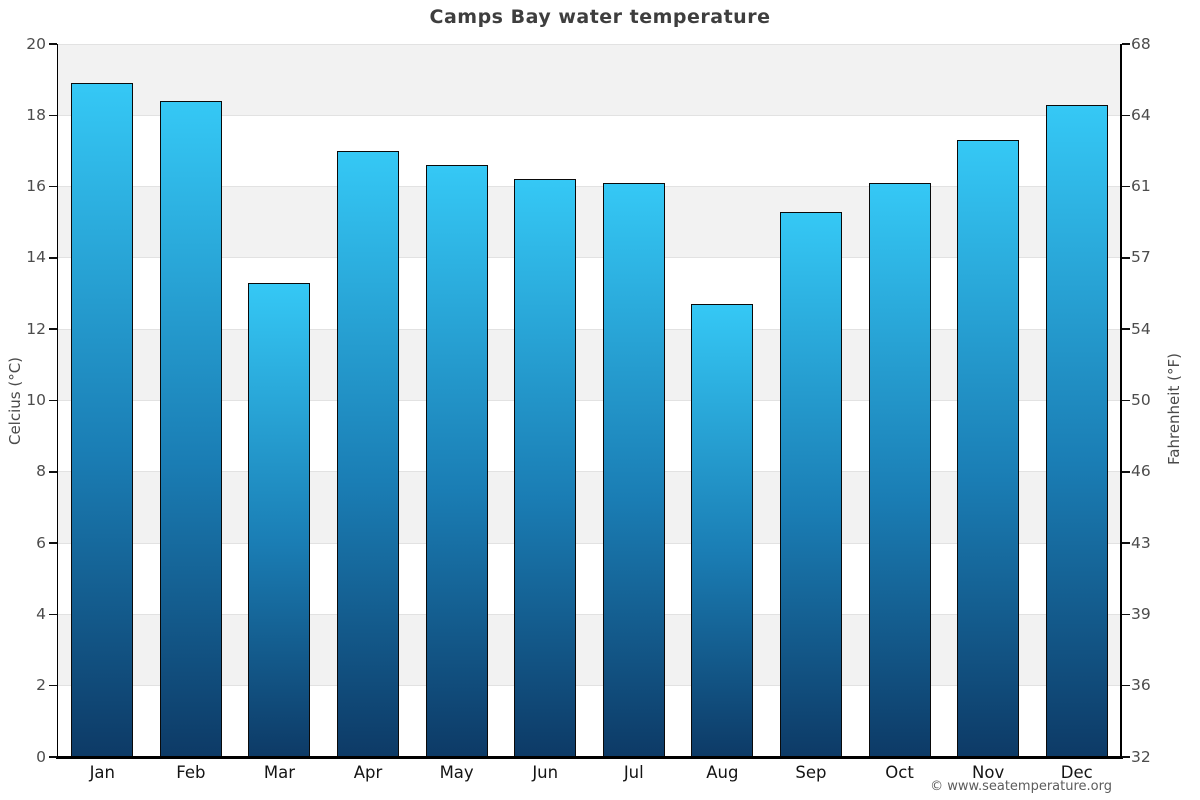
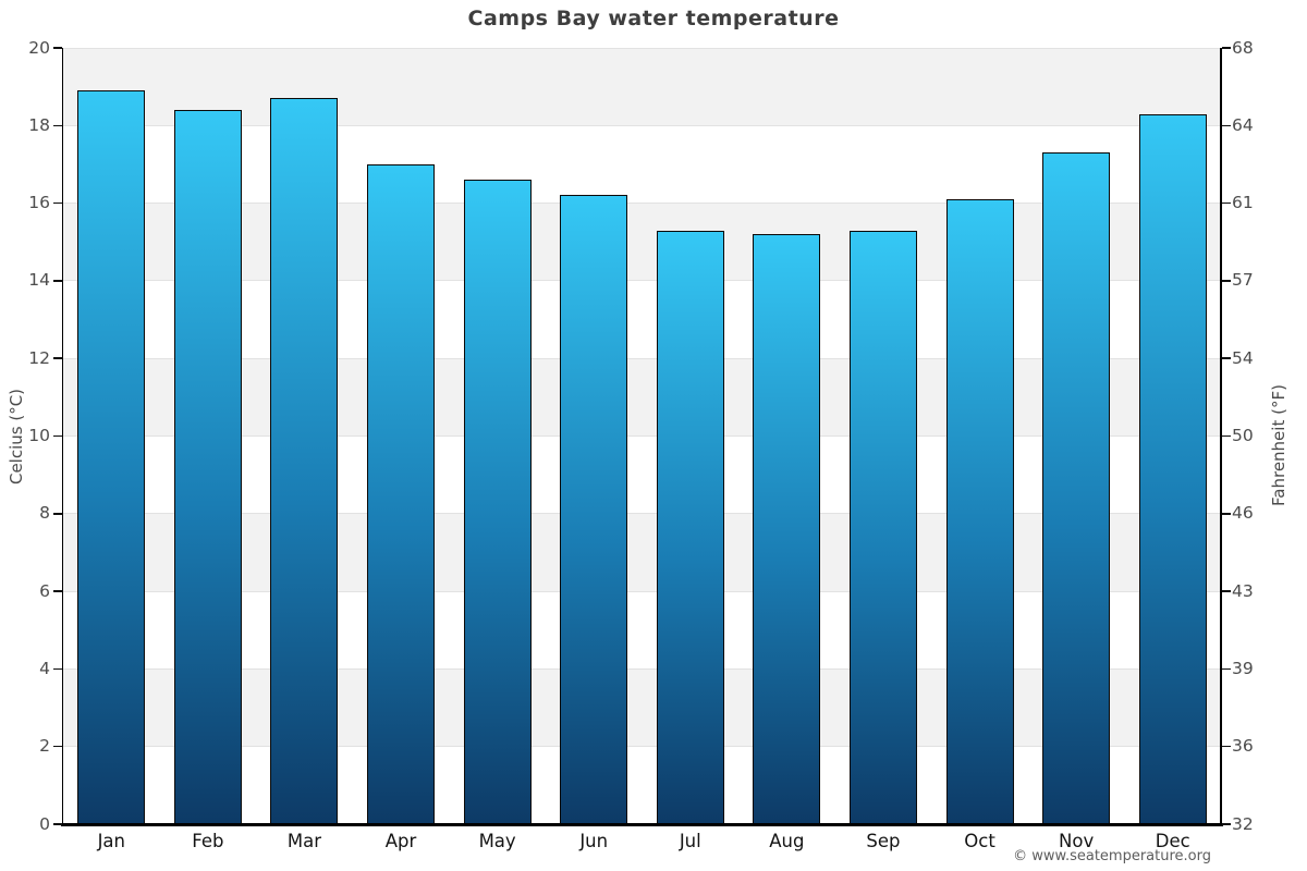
Mar: 13.3 -> 18.7
Jul: 16.1 -> 15.3
Aug: 12.7 -> 15.2
